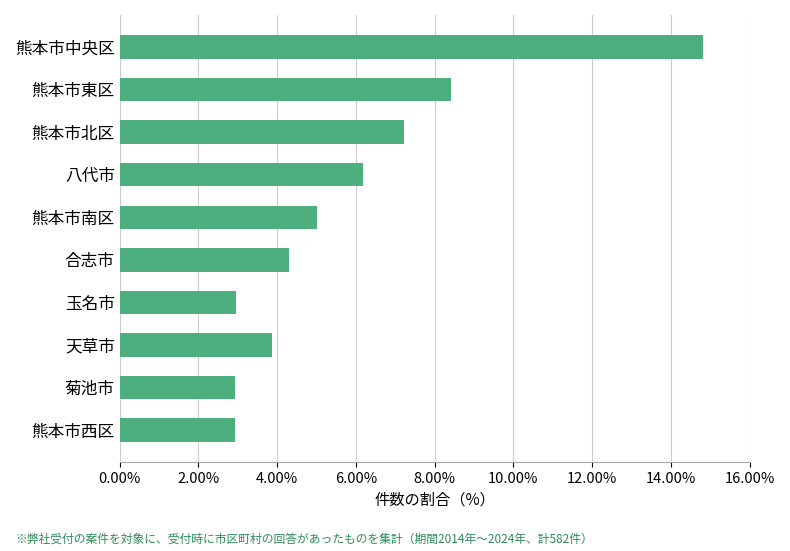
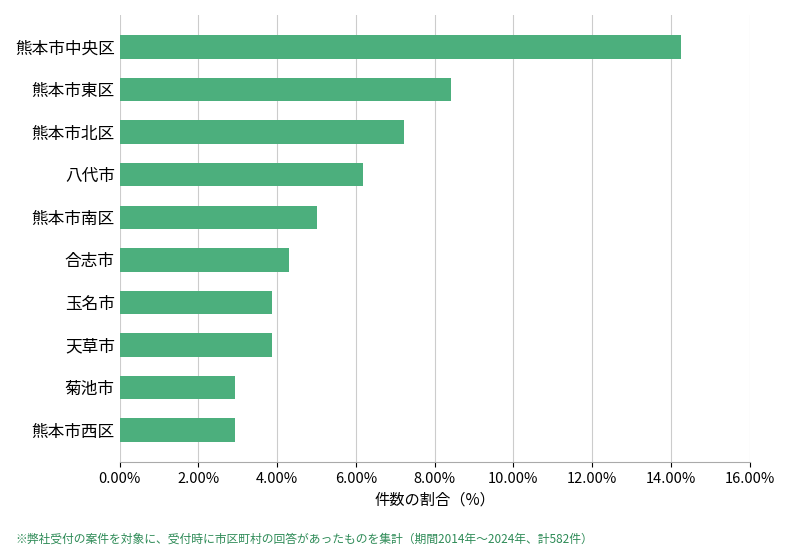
熊本市中央区: 14.80% -> 14.26%
玉名市: 2.95% -> 3.88%
